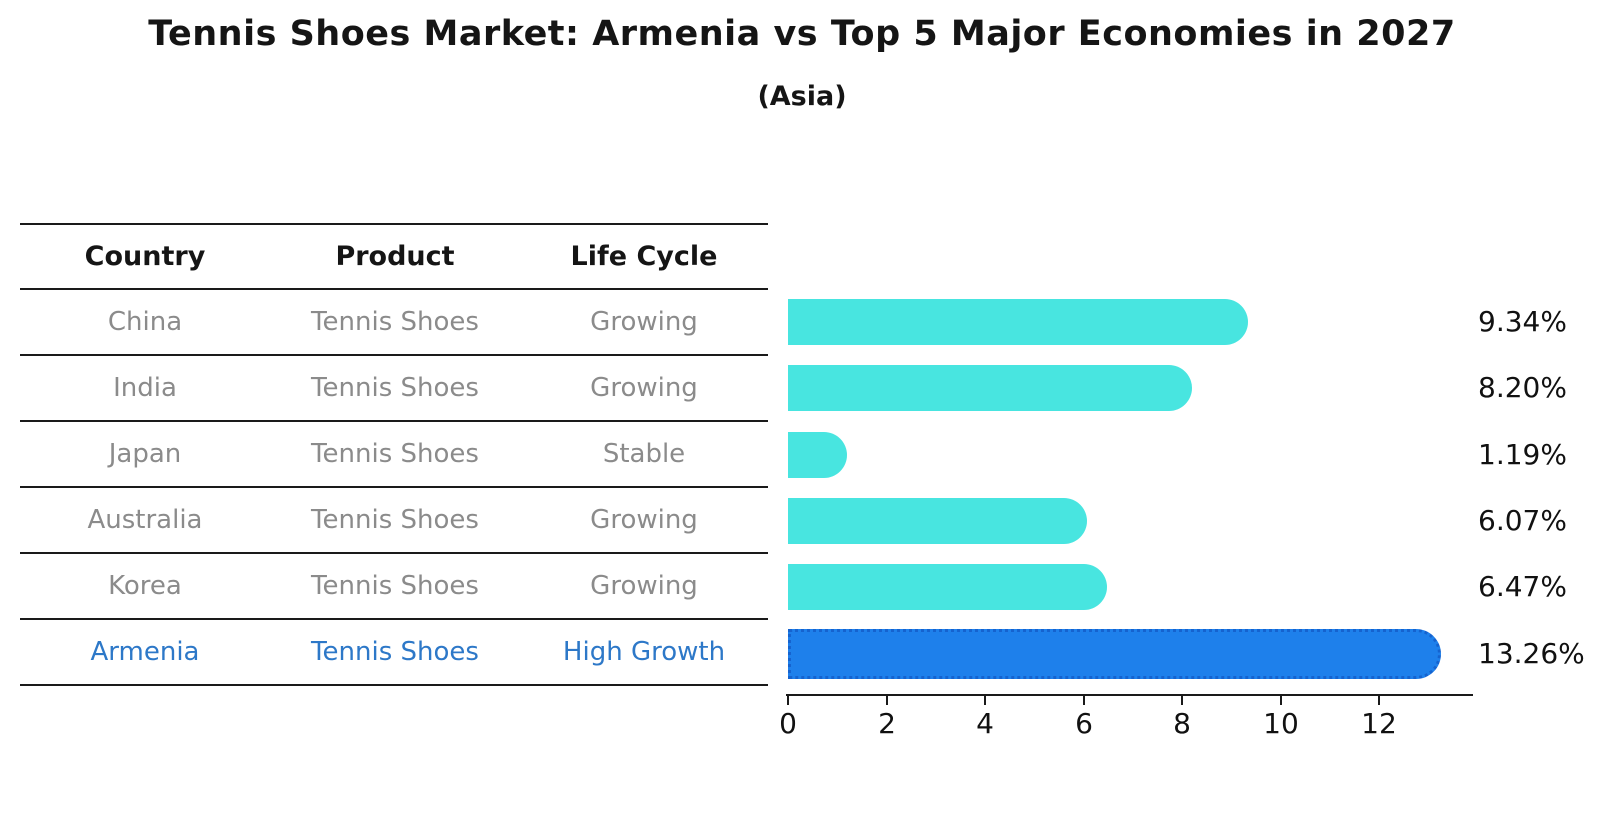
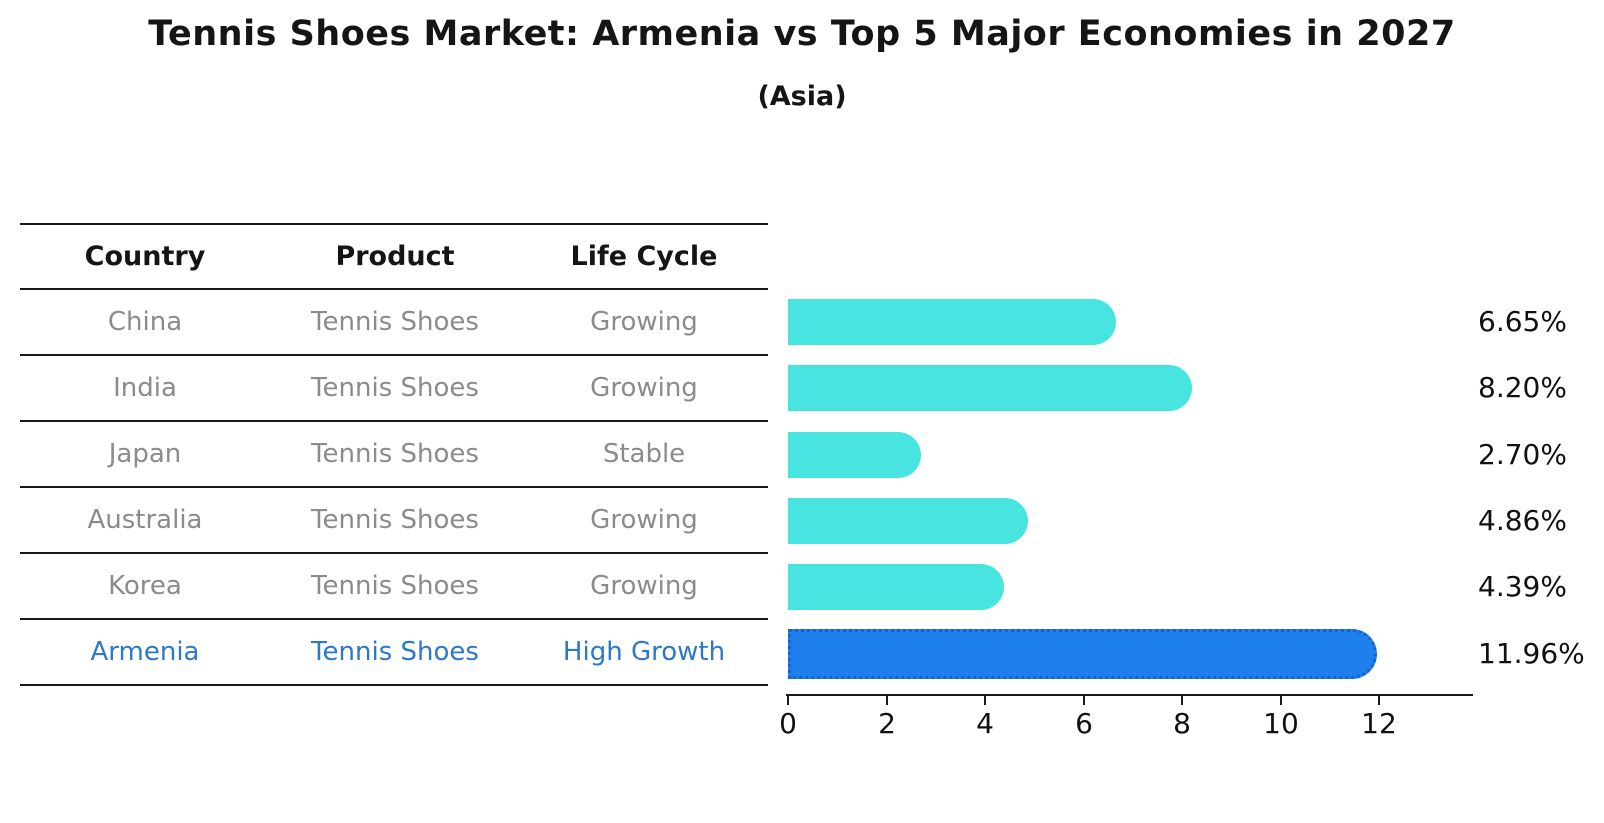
China: 9.34% -> 6.65%
Japan: 1.19% -> 2.70%
Australia: 6.07% -> 4.86%
Korea: 6.47% -> 4.39%
Armenia: 13.26% -> 11.96%
